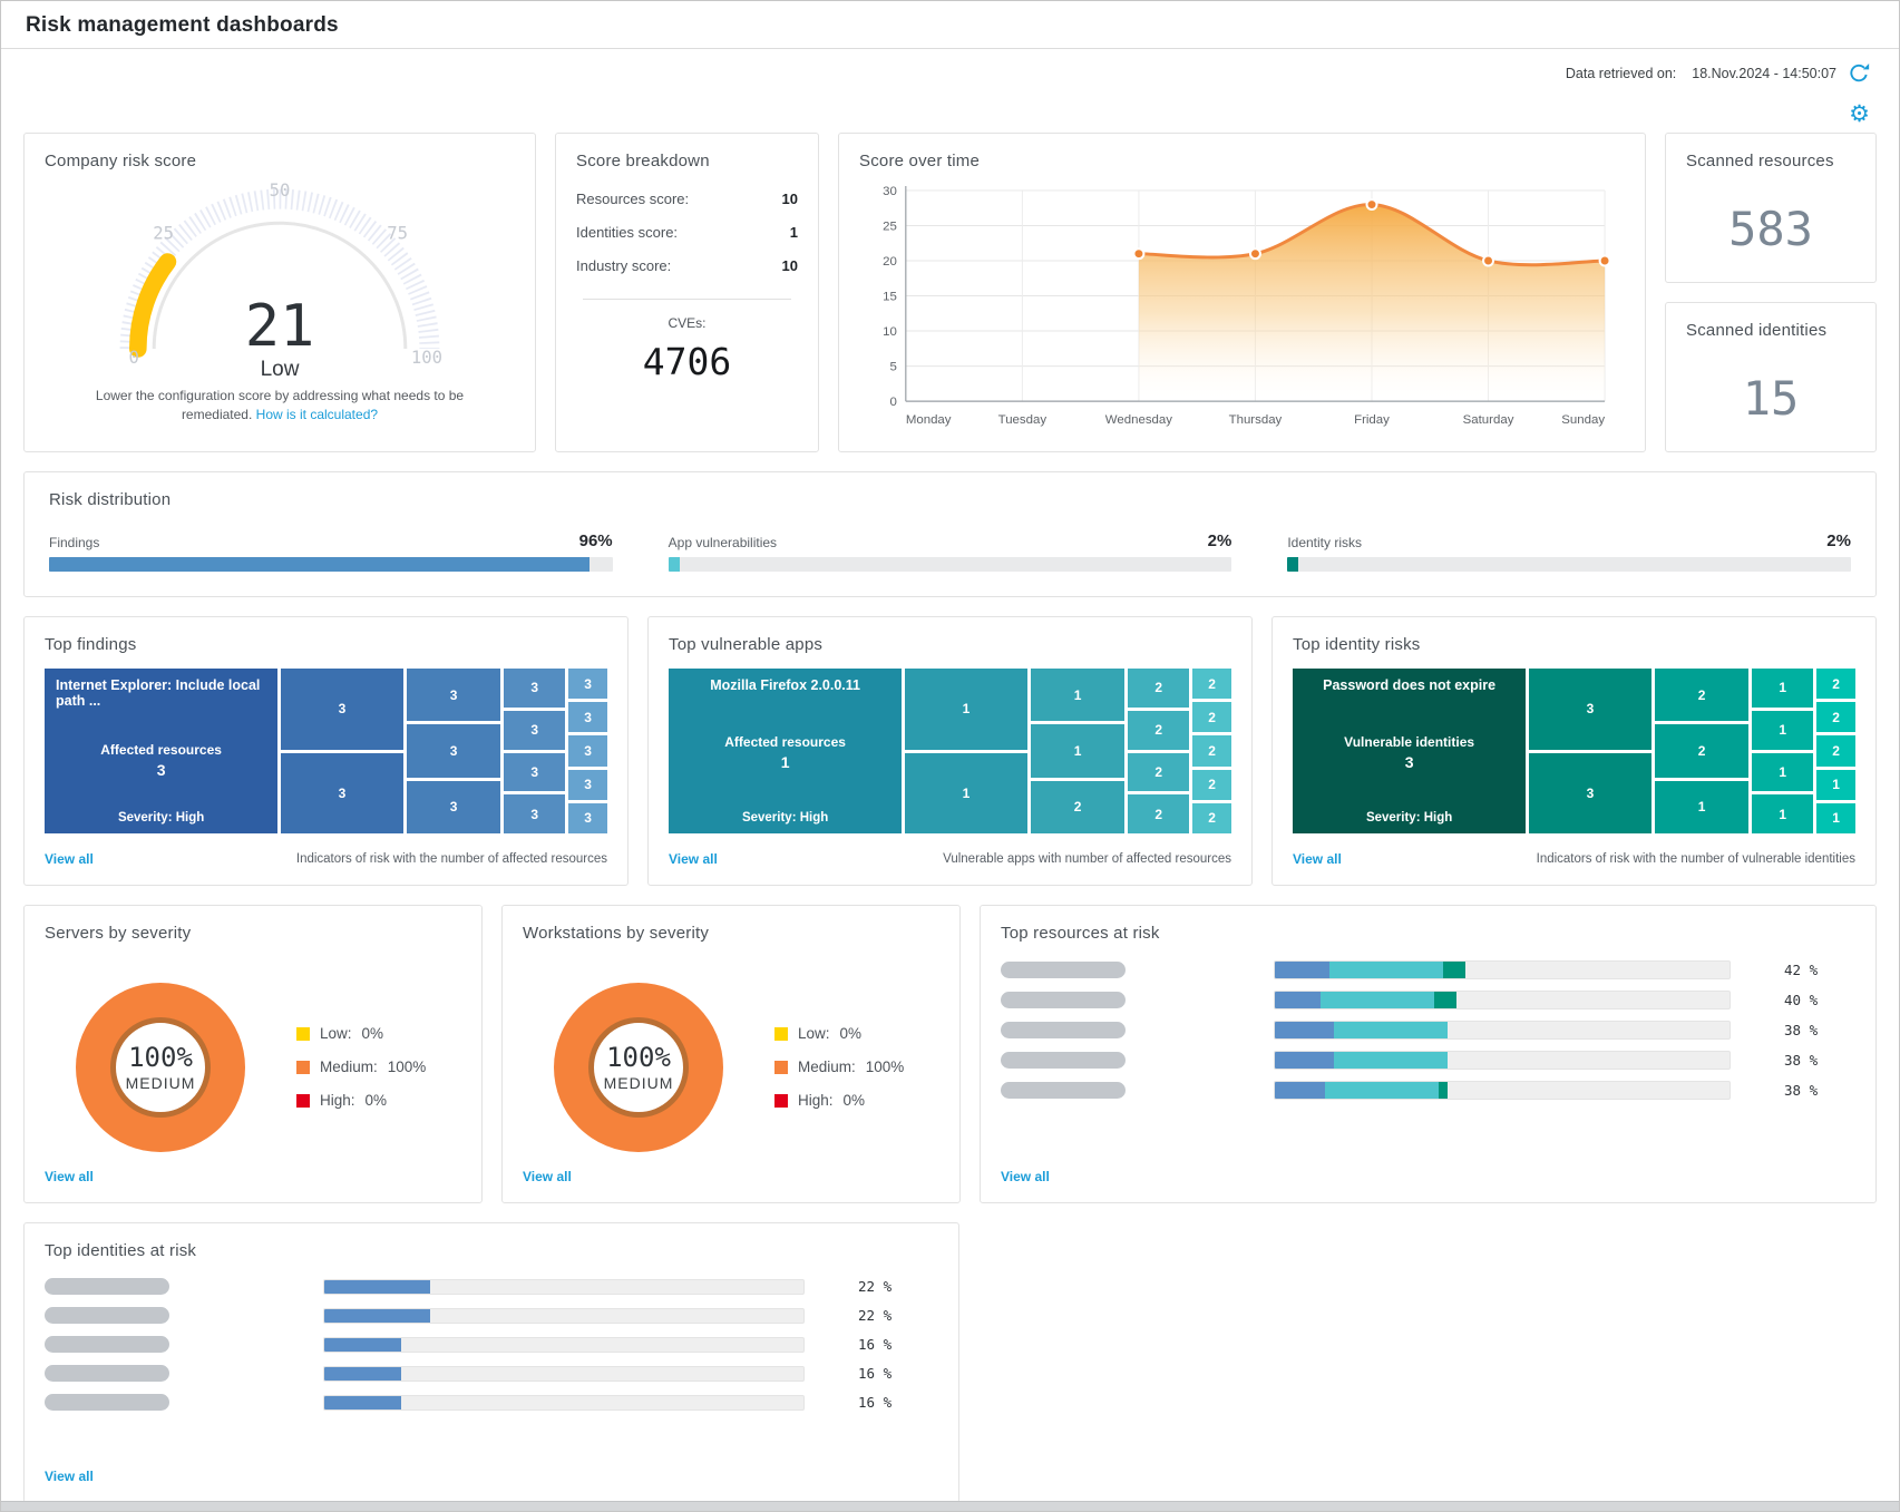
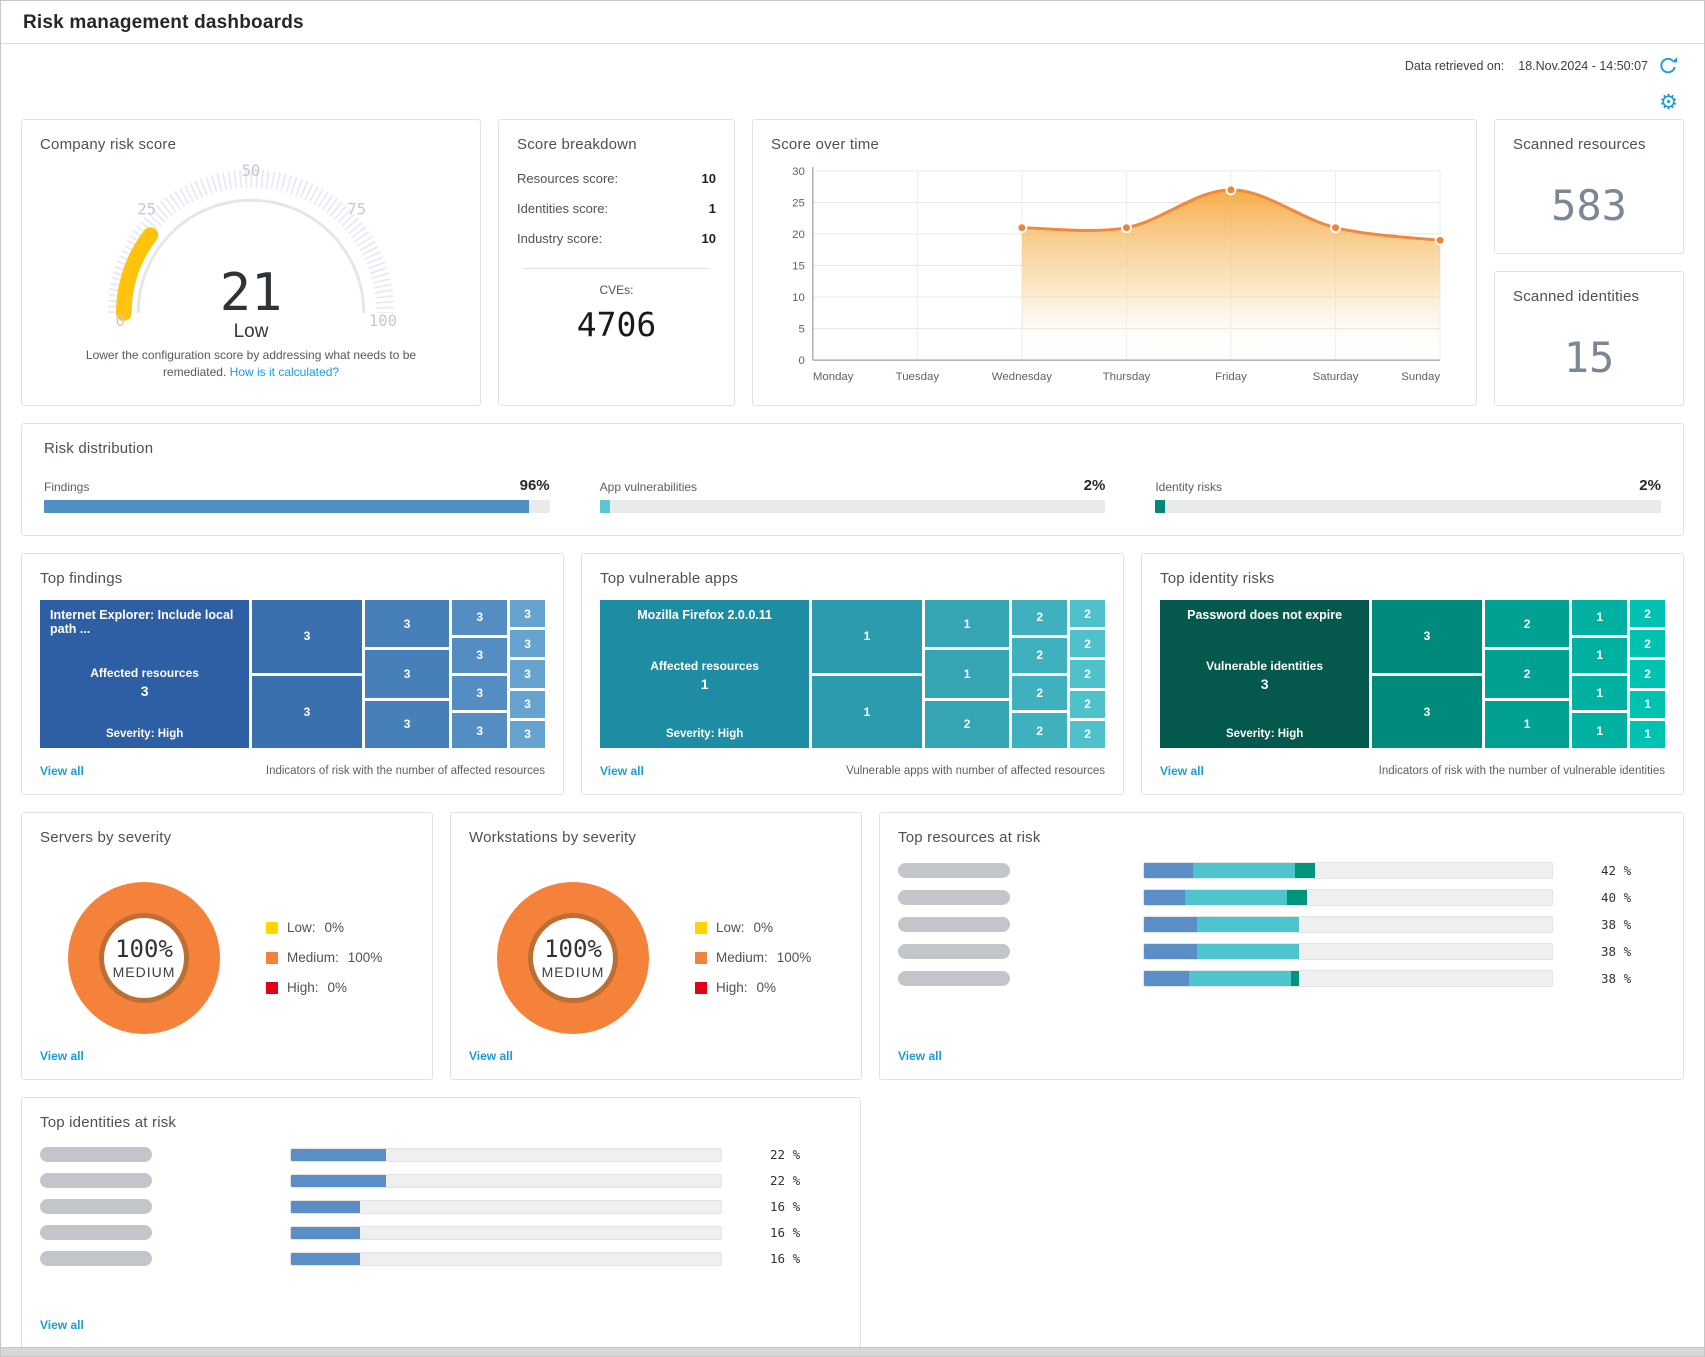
Friday: 28 -> 27
Saturday: 20 -> 21
Sunday: 20 -> 19
